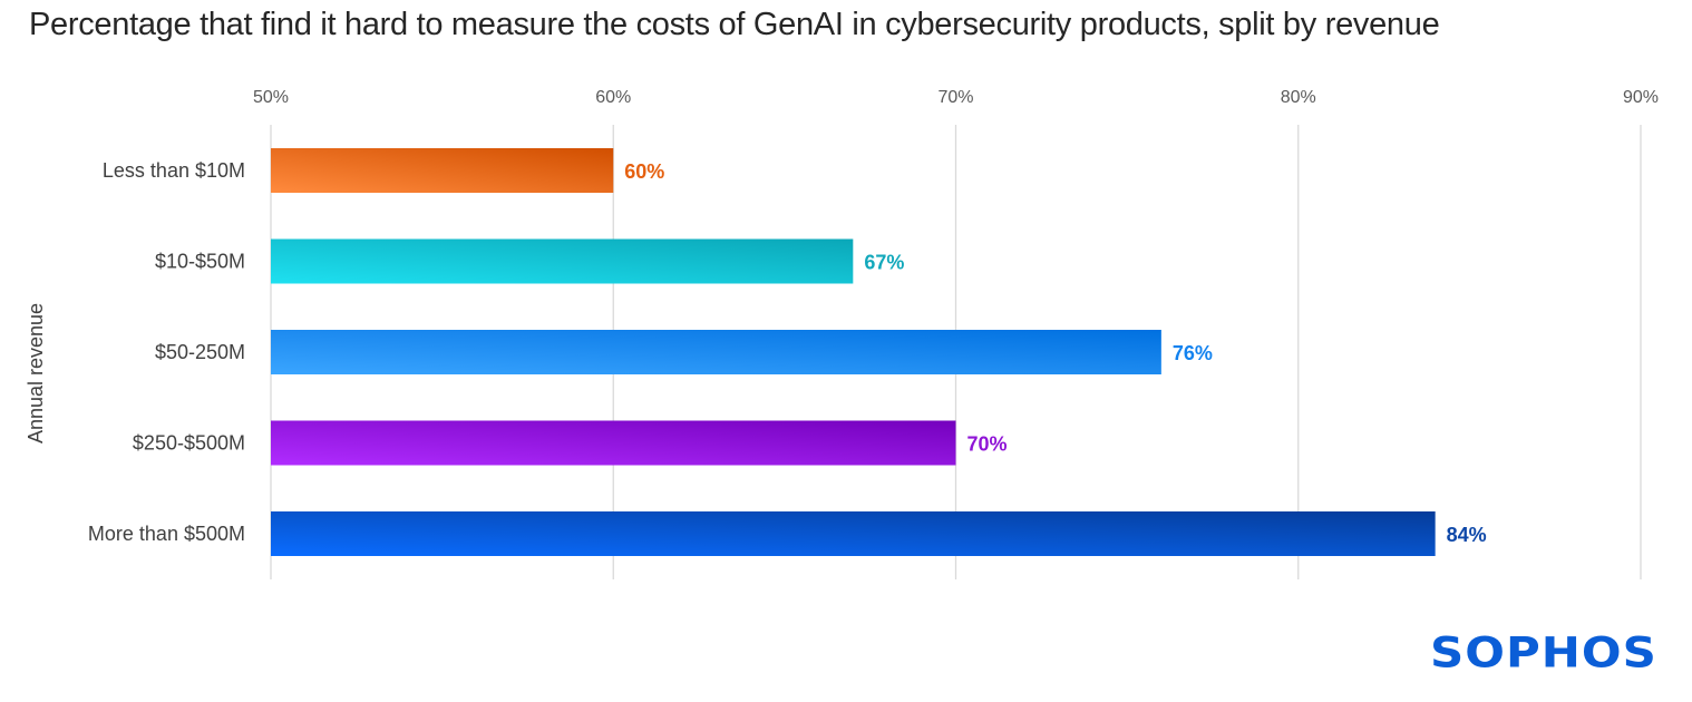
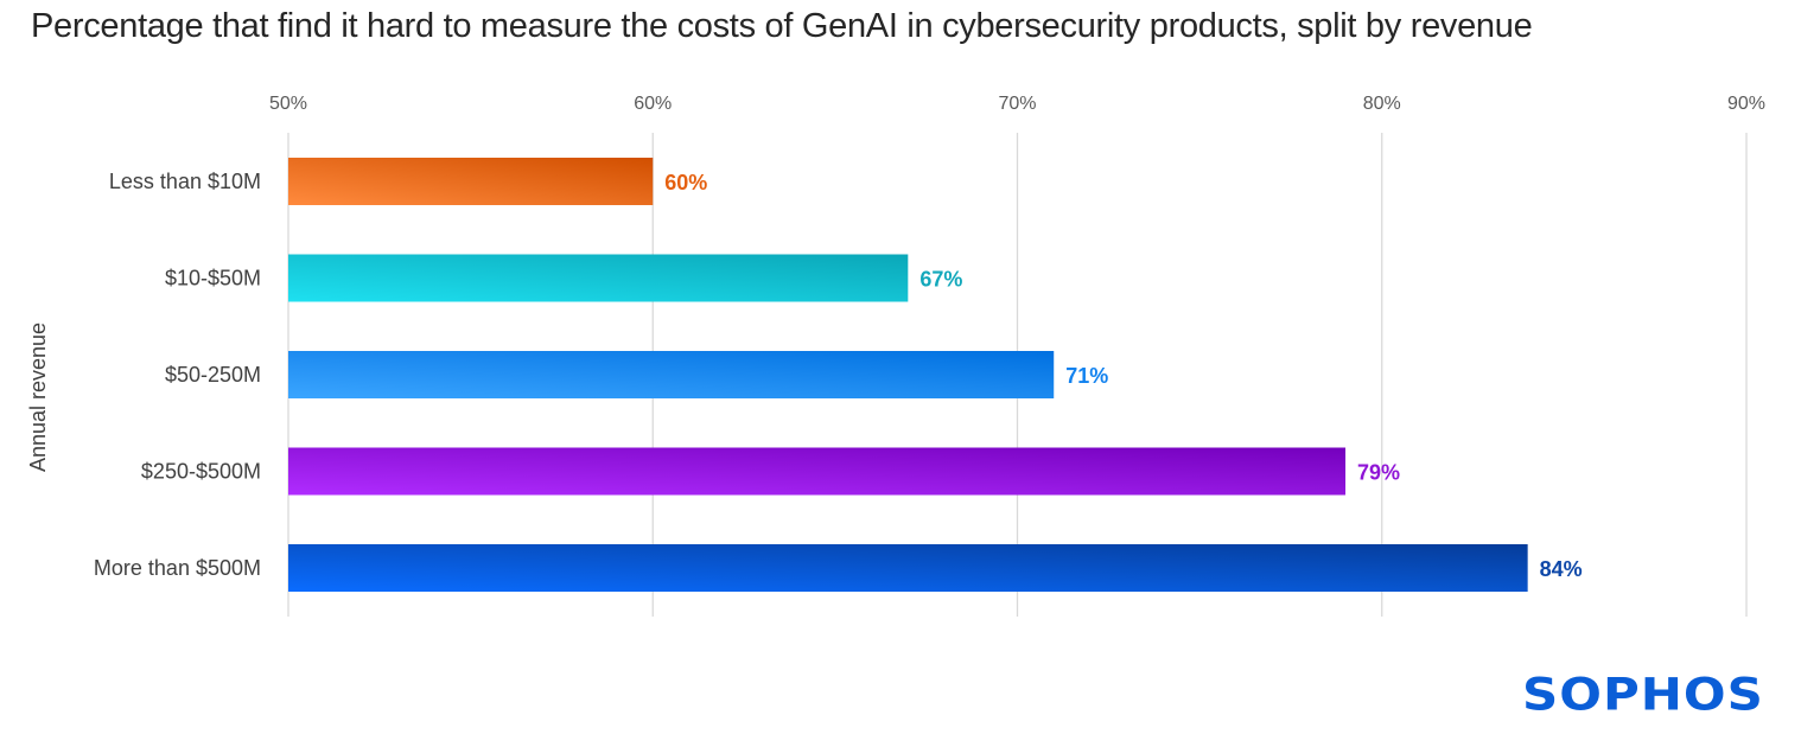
$50-250M: 76% -> 71%
$250-$500M: 70% -> 79%
